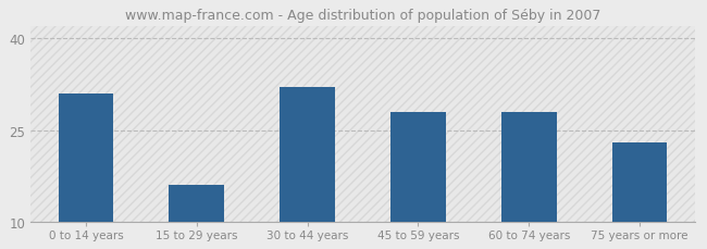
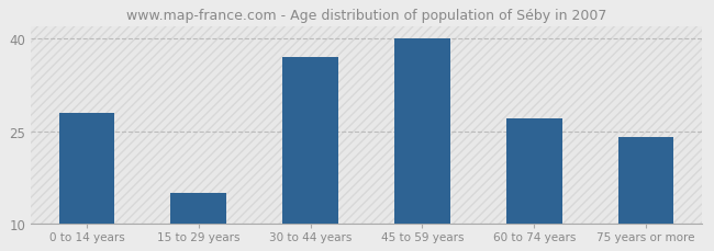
0 to 14 years: 31 -> 28
15 to 29 years: 16 -> 15
30 to 44 years: 32 -> 37
45 to 59 years: 28 -> 40
60 to 74 years: 28 -> 27
75 years or more: 23 -> 24
